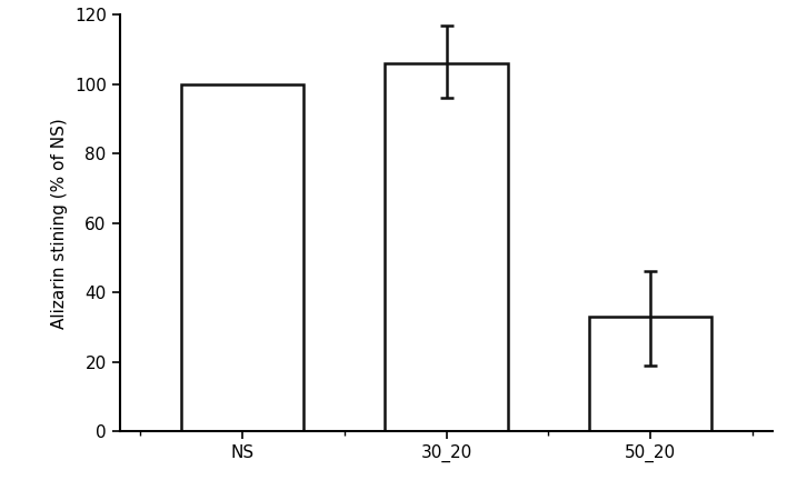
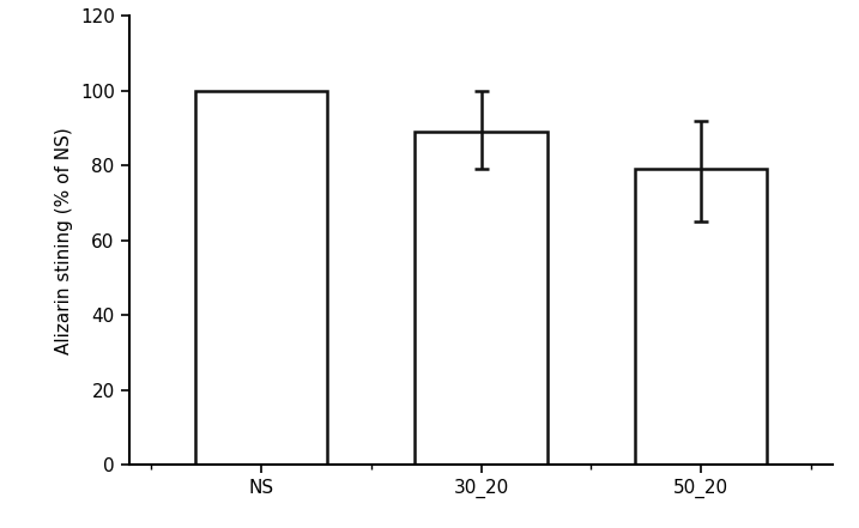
30_20: 106 -> 89
50_20: 33 -> 79
